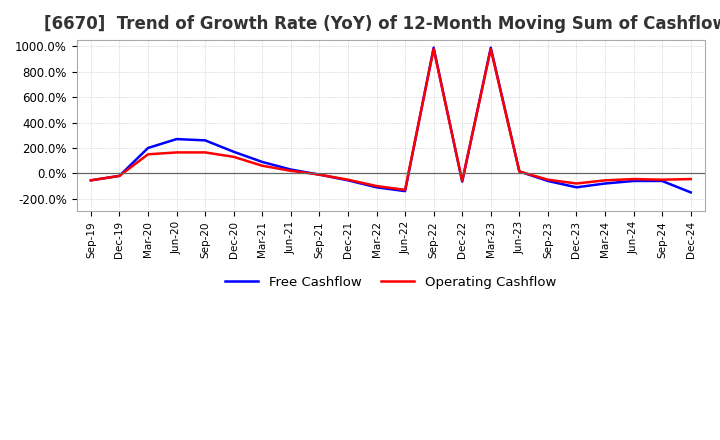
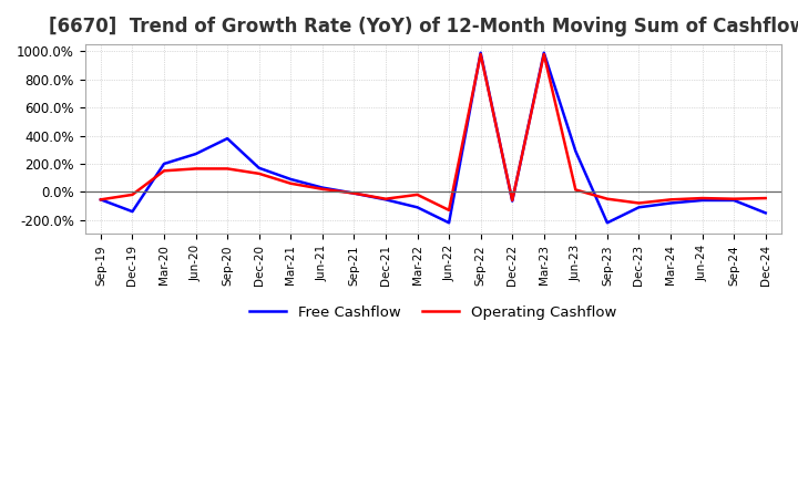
Free Cashflow/Dec-19: -20% -> -140%
Free Cashflow/Sep-20: 260% -> 380%
Operating Cashflow/Mar-22: -100% -> -20%
Free Cashflow/Jun-22: -140% -> -220%
Free Cashflow/Jun-23: 20% -> 290%
Free Cashflow/Sep-23: -60% -> -220%
